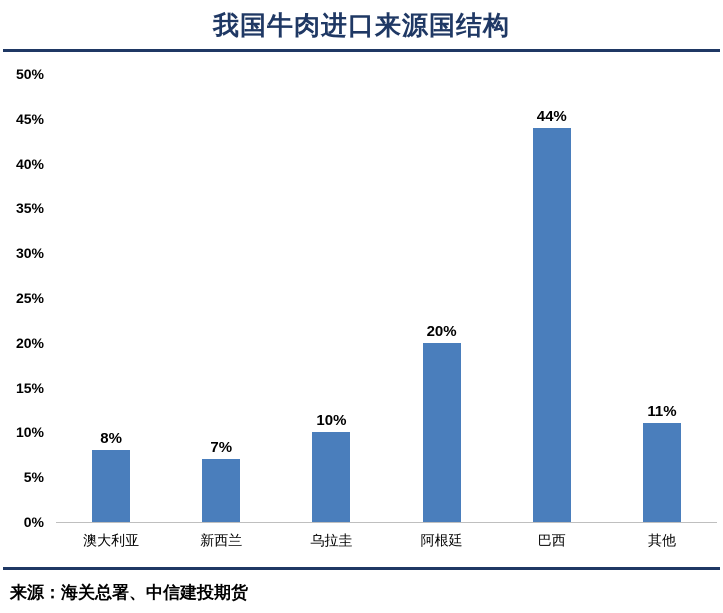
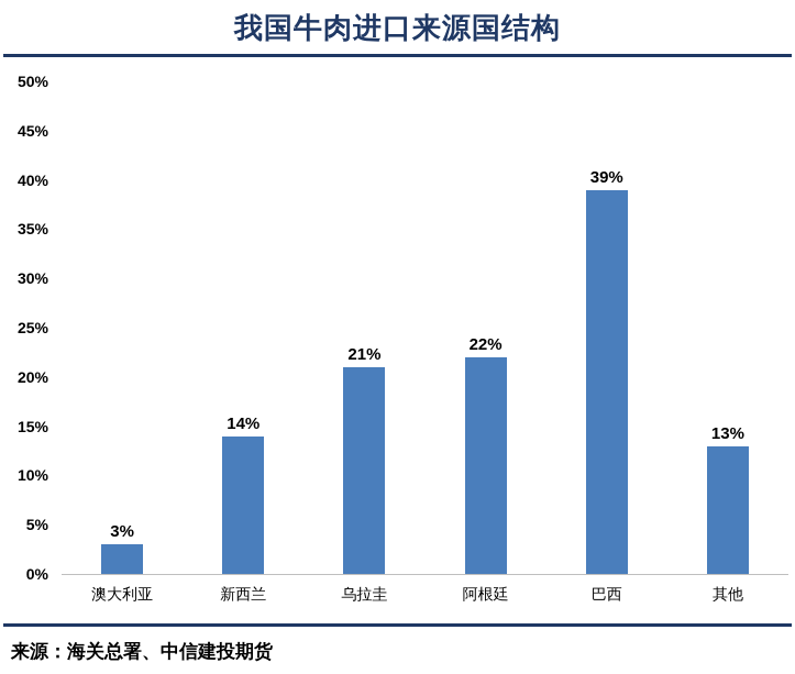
澳大利亚: 8% -> 3%
新西兰: 7% -> 14%
乌拉圭: 10% -> 21%
阿根廷: 20% -> 22%
巴西: 44% -> 39%
其他: 11% -> 13%
